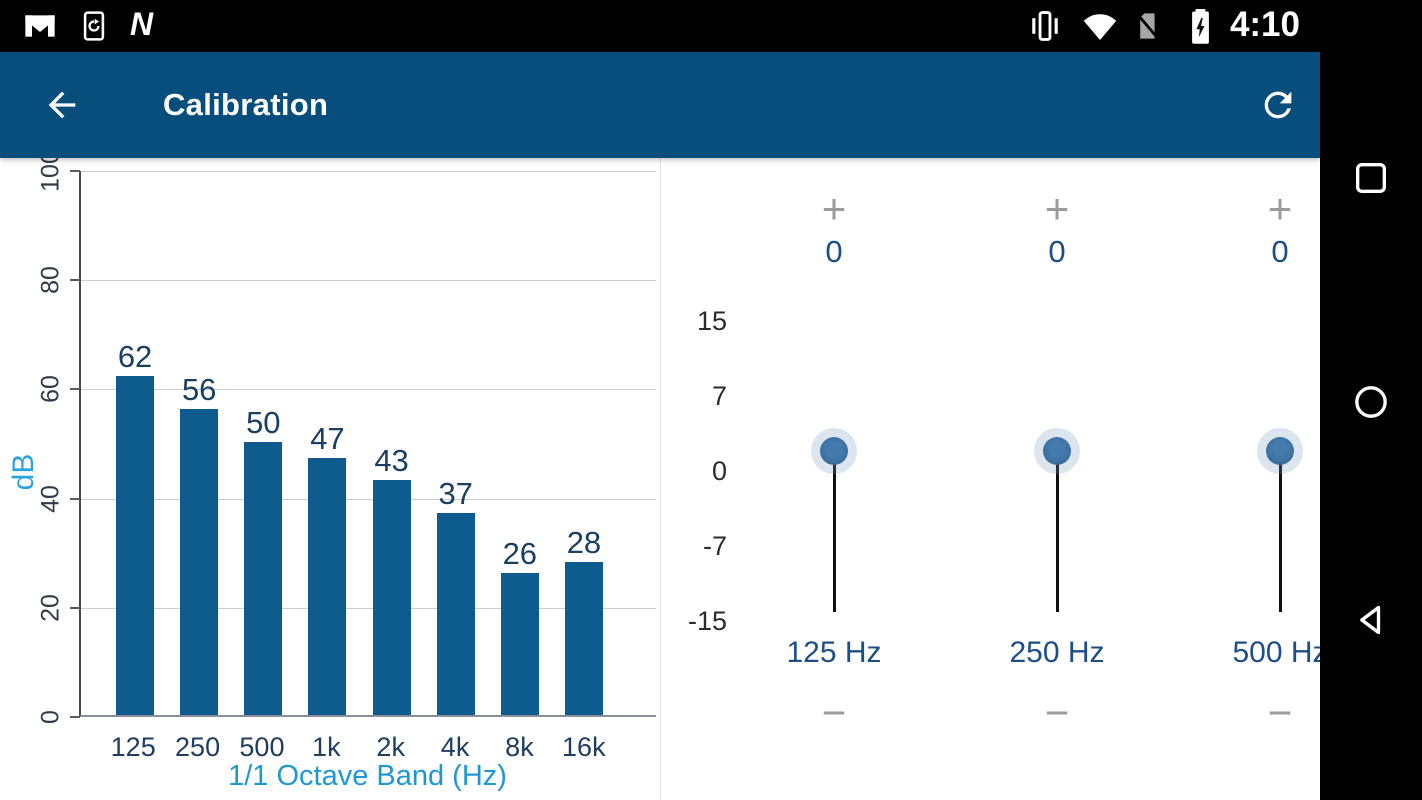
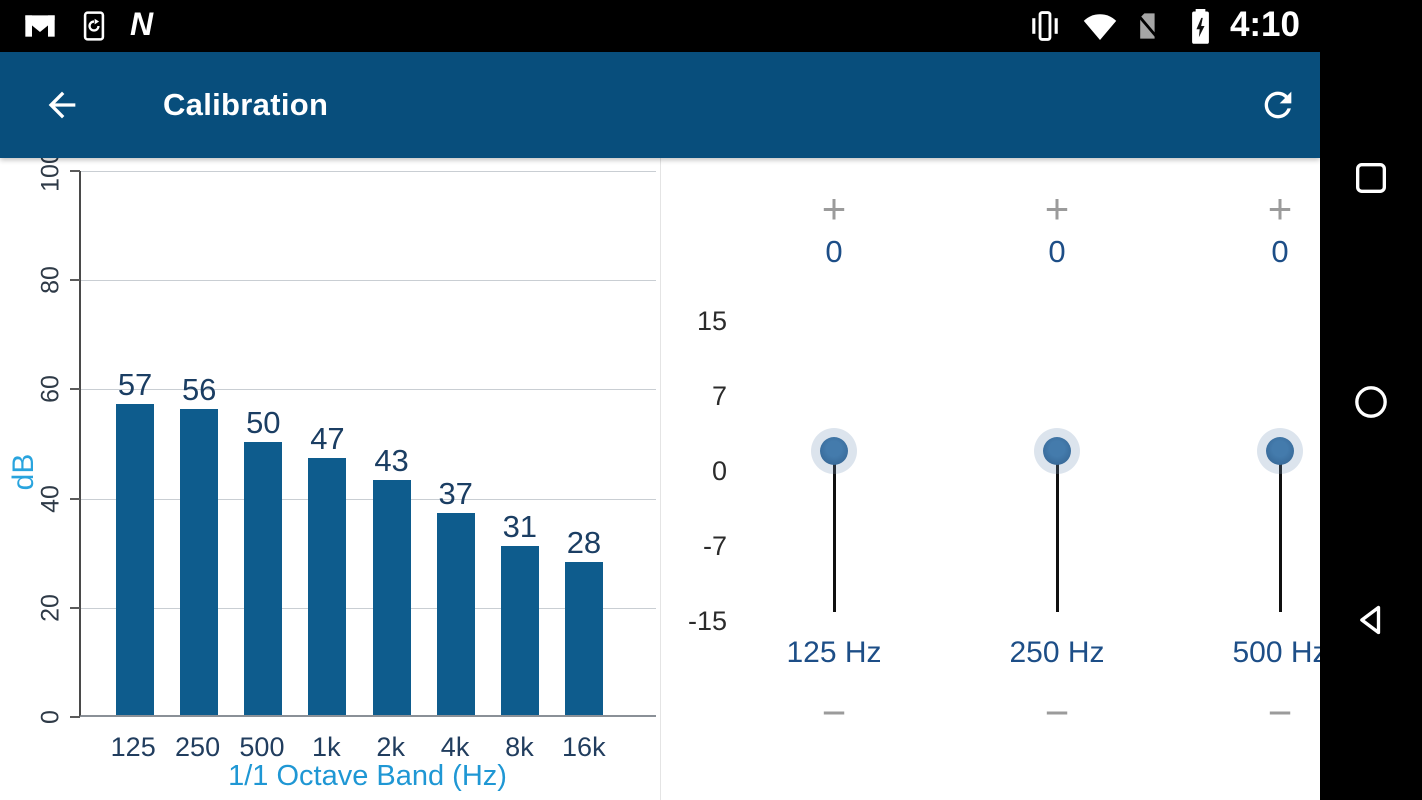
125: 62 -> 57
8k: 26 -> 31
